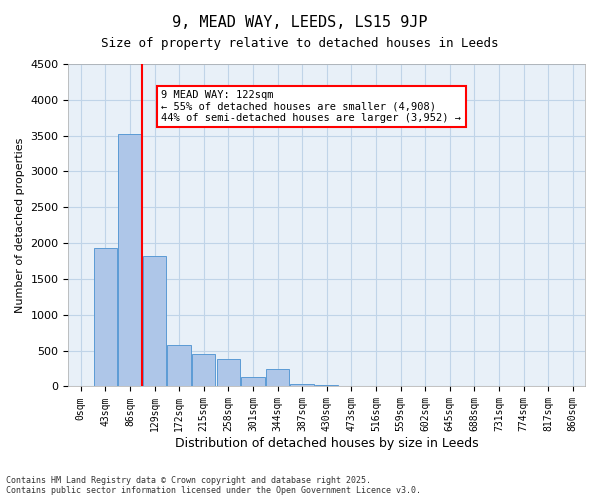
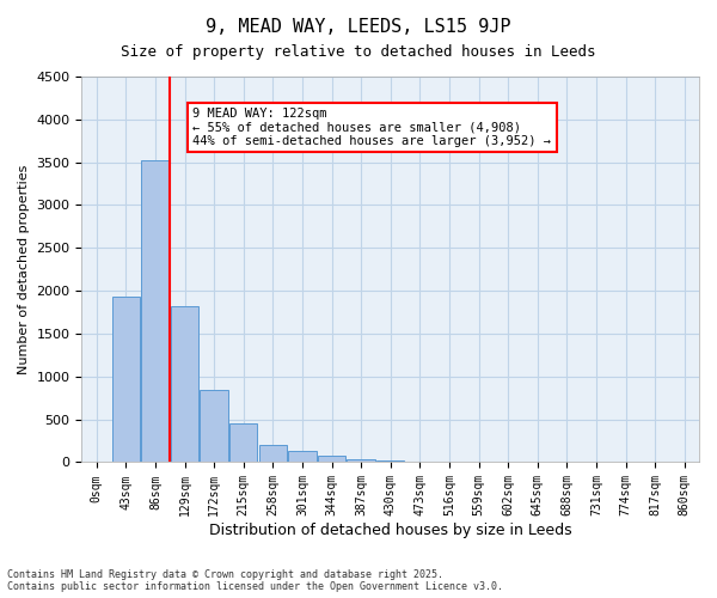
172sqm: 580 -> 840
258sqm: 380 -> 200
344sqm: 240 -> 80
